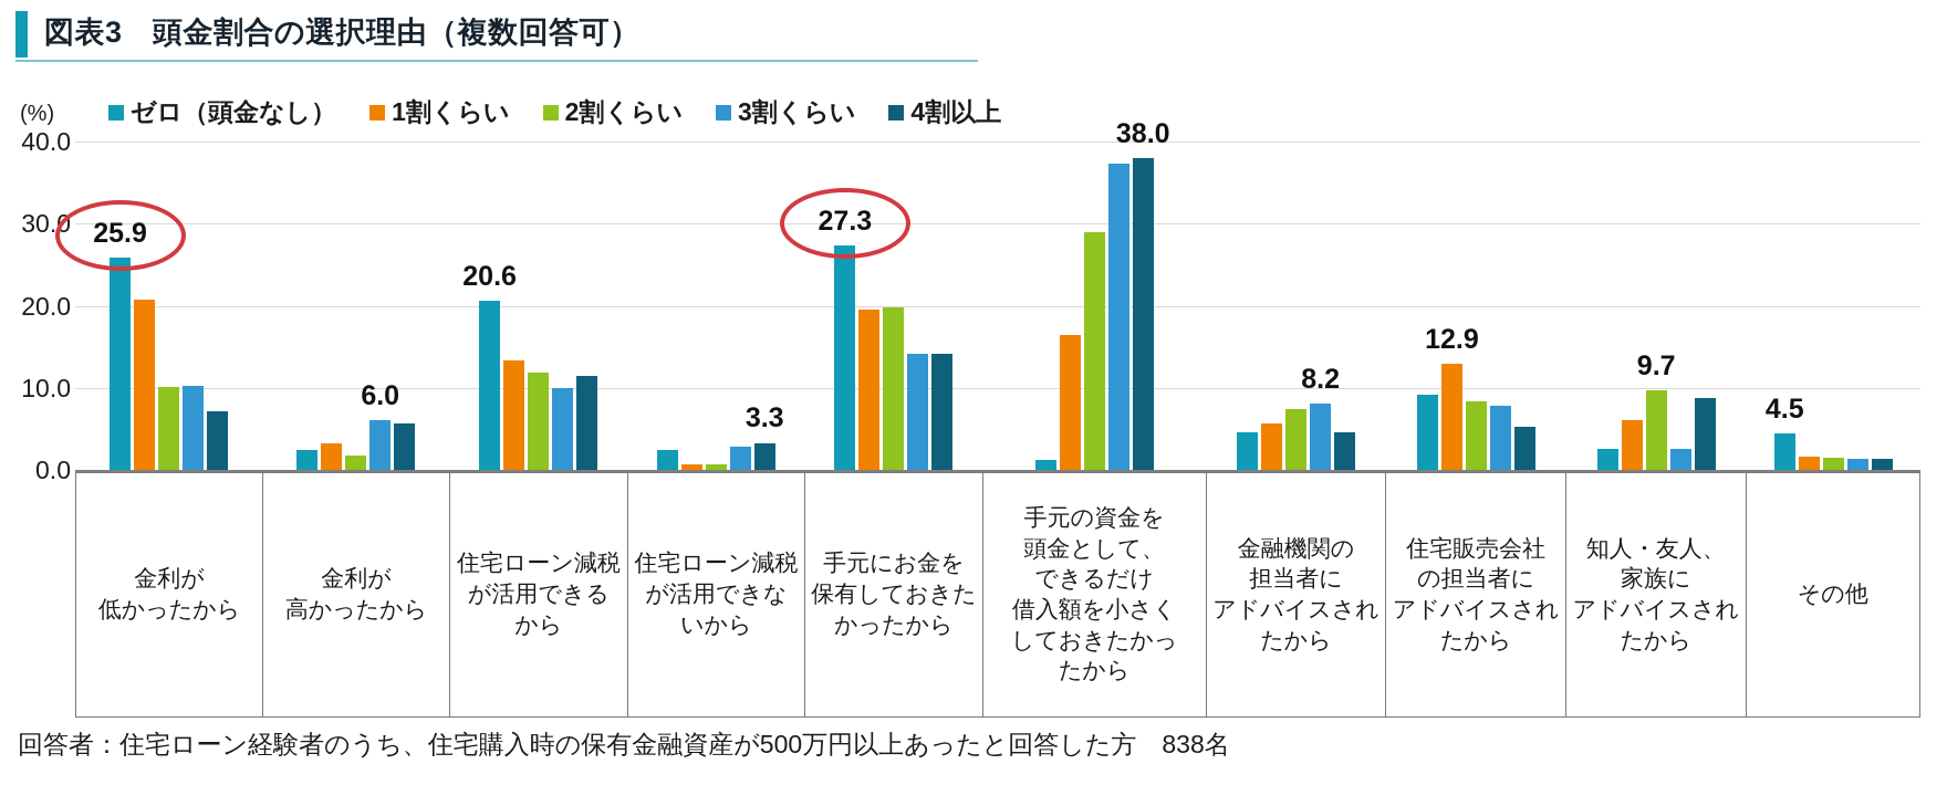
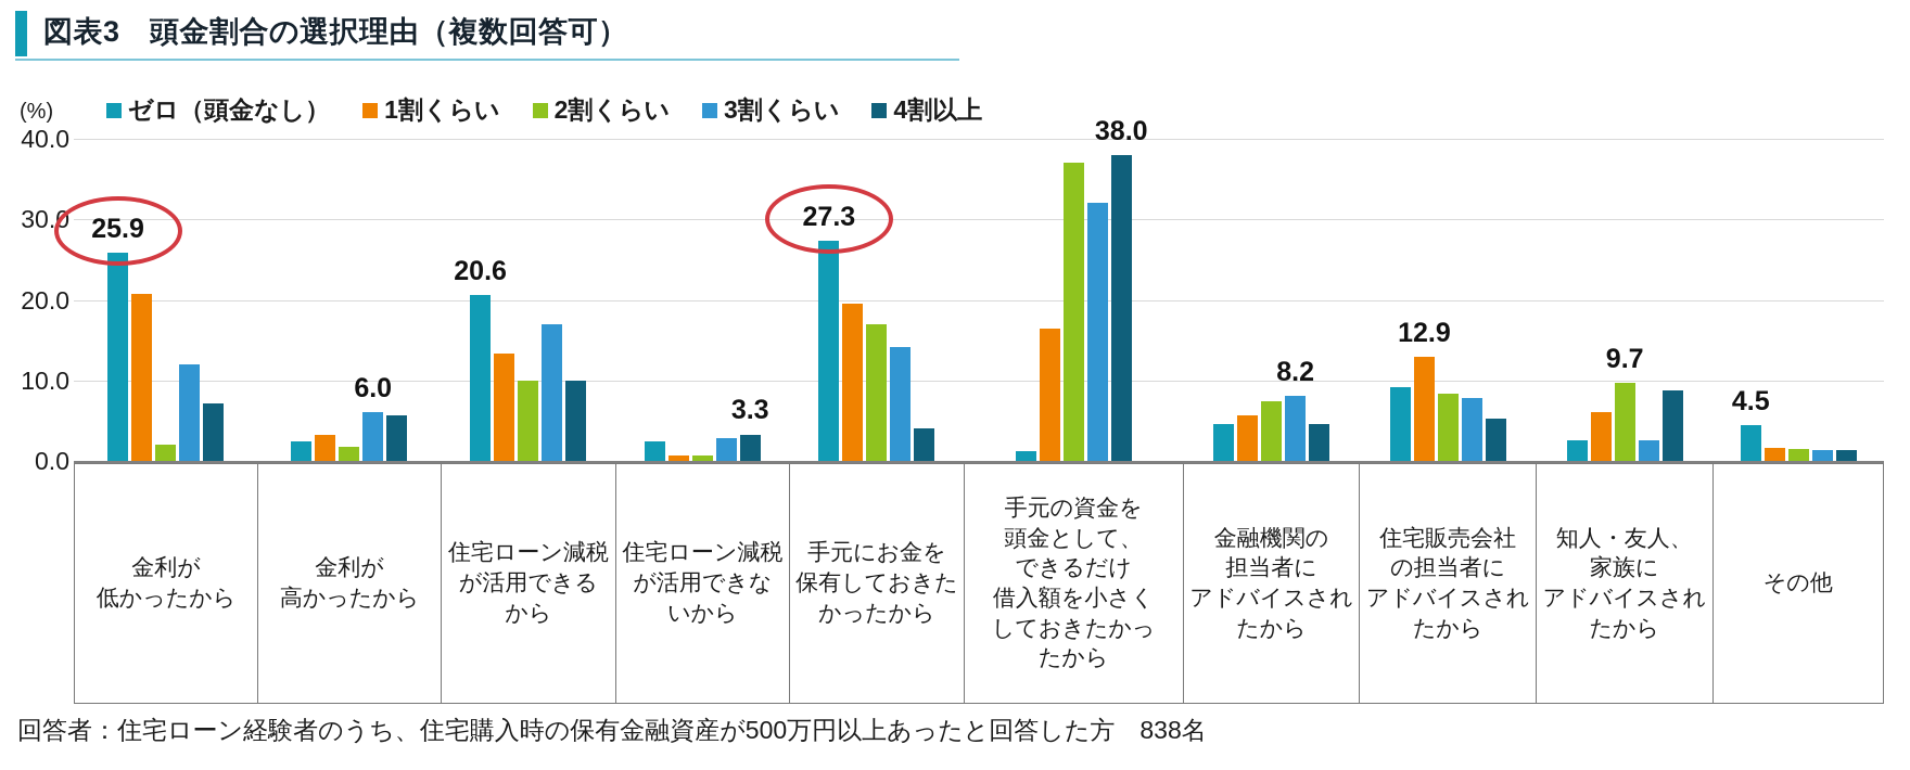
2割くらい/金利が 低かったから: 10 -> 2
3割くらい/金利が 低かったから: 10 -> 12
2割くらい/住宅ローン減税 が活用できる から: 12 -> 10
3割くらい/住宅ローン減税 が活用できる から: 10 -> 17
4割以上/住宅ローン減税 が活用できる から: 11 -> 10
2割くらい/手元にお金を 保有しておきた かったから: 20 -> 17
4割以上/手元にお金を 保有しておきた かったから: 14 -> 4
2割くらい/手元の資金を 頭金として、 できるだけ 借入額を小さく しておきたかっ たから: 29 -> 37
3割くらい/手元の資金を 頭金として、 できるだけ 借入額を小さく しておきたかっ たから: 37 -> 32
